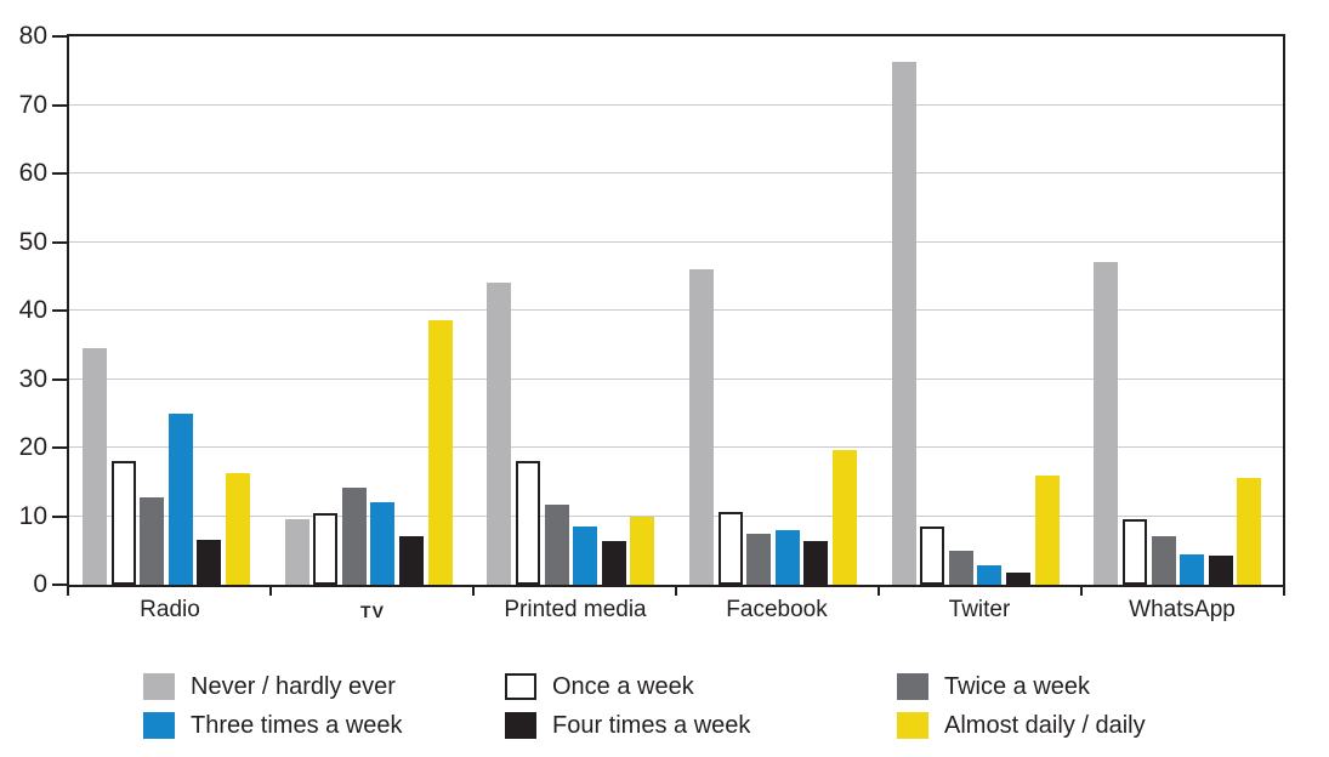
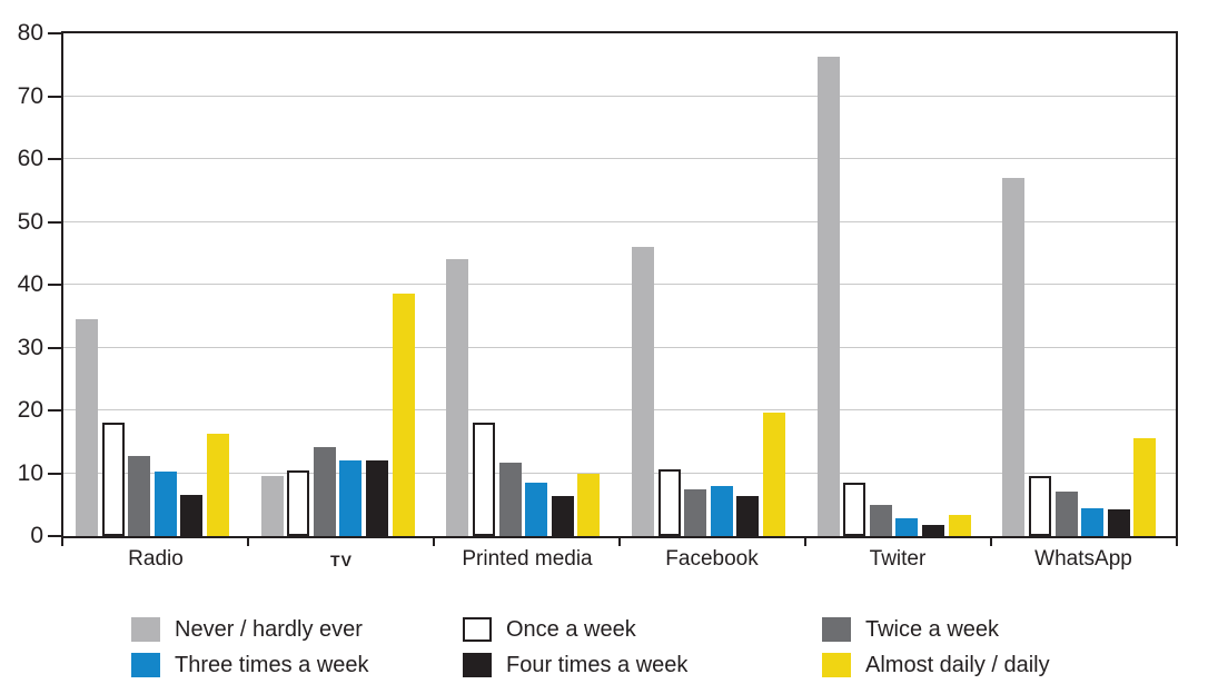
Three times a week/Radio: 25 -> 10
Four times a week/TV: 7 -> 12
Almost daily / daily/Twiter: 16 -> 3
Never / hardly ever/WhatsApp: 47 -> 57
